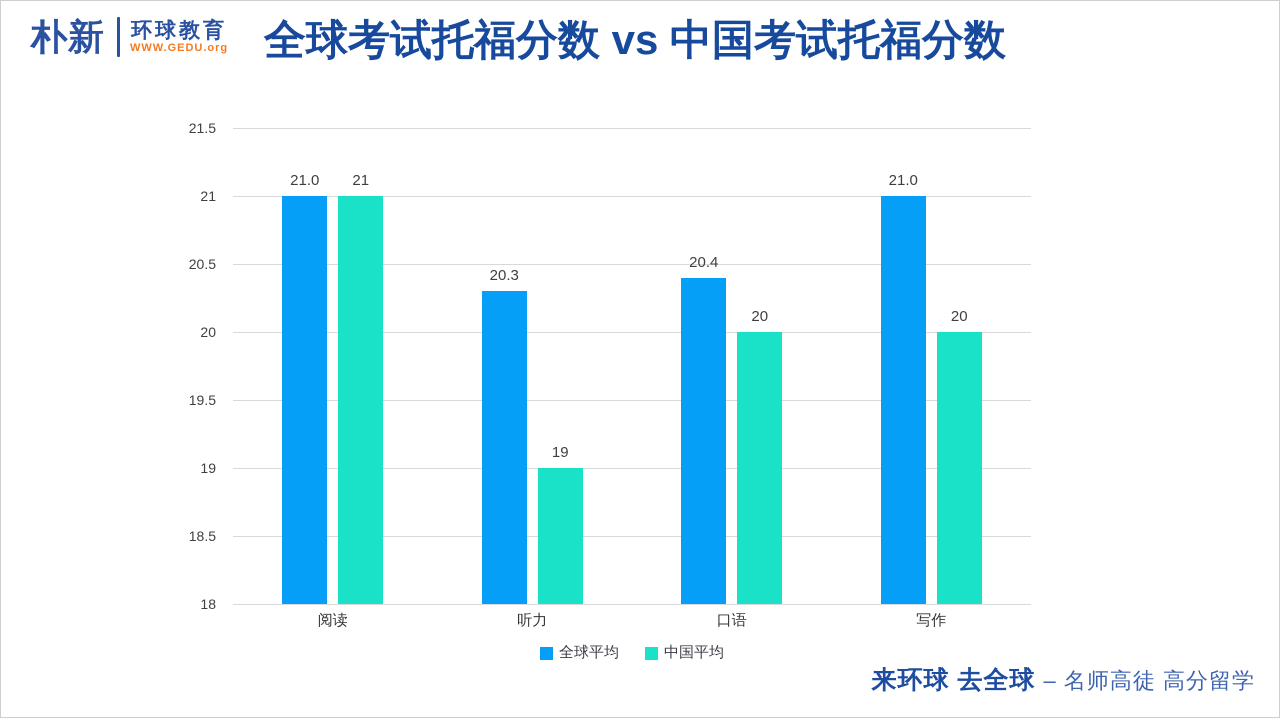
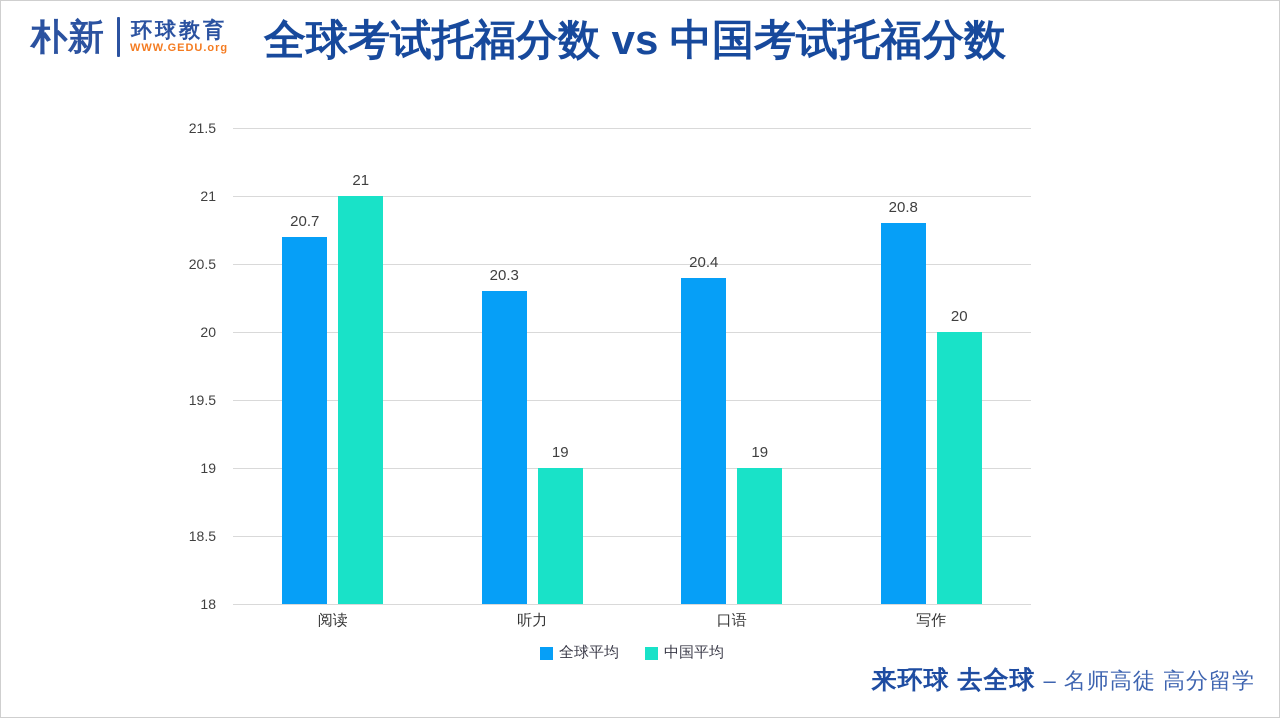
全球平均/阅读: 21.0 -> 20.7
中国平均/口语: 20 -> 19
全球平均/写作: 21.0 -> 20.8
